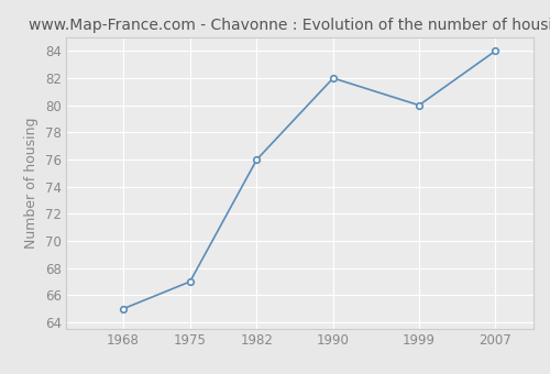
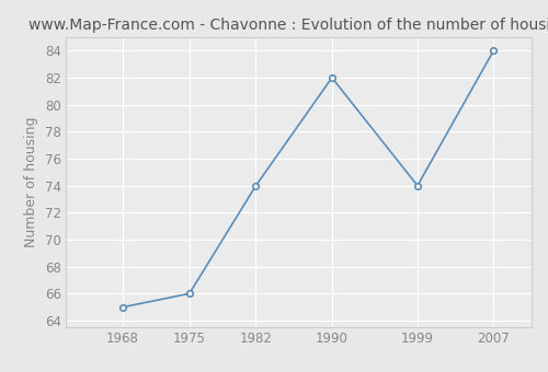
1975: 67 -> 66
1982: 76 -> 74
1999: 80 -> 74
